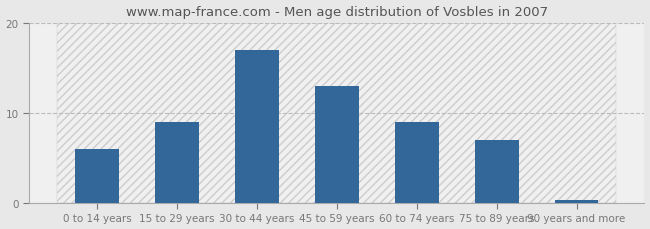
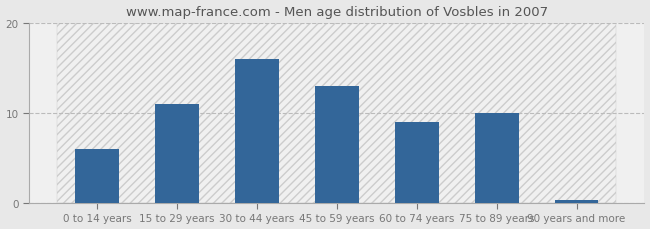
15 to 29 years: 9.0 -> 11.0
30 to 44 years: 17.0 -> 16.0
75 to 89 years: 7.0 -> 10.0
